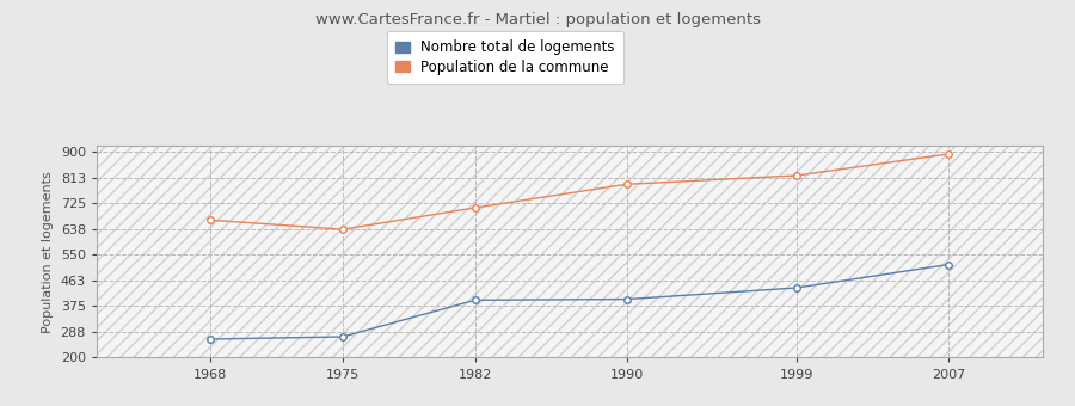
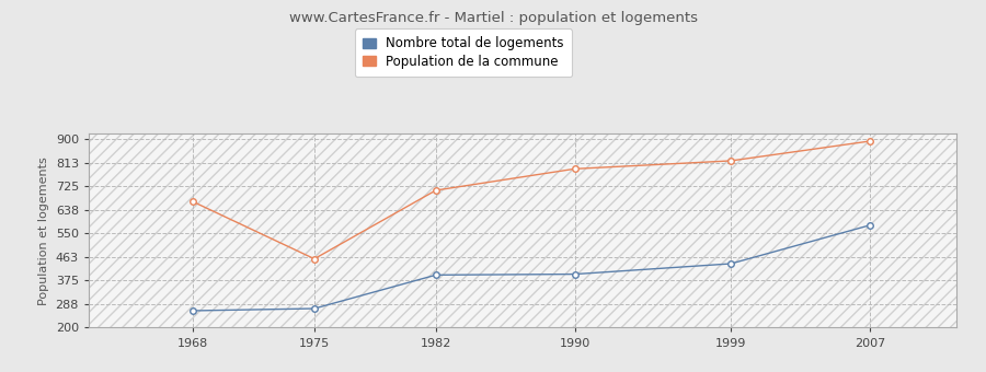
Population de la commune/1975: 636 -> 455
Nombre total de logements/2007: 516 -> 580
